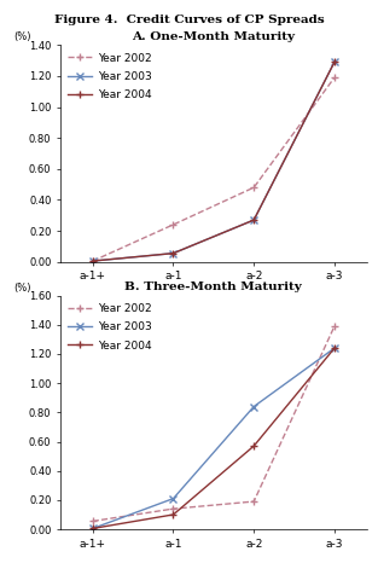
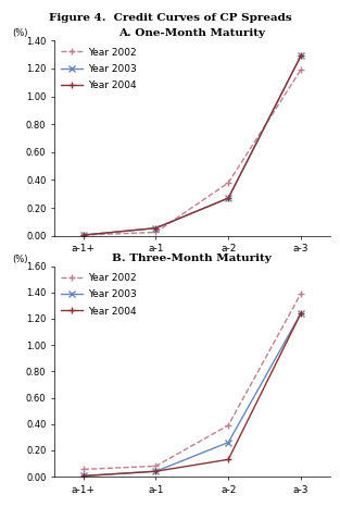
A. One-Month Maturity/Year 2002/a-1: 0.24 -> 0.03
A. One-Month Maturity/Year 2002/a-2: 0.48 -> 0.38
B. Three-Month Maturity/Year 2002/a-1: 0.14 -> 0.08
B. Three-Month Maturity/Year 2003/a-1: 0.21 -> 0.04
B. Three-Month Maturity/Year 2004/a-1: 0.10 -> 0.04
B. Three-Month Maturity/Year 2002/a-2: 0.19 -> 0.39
B. Three-Month Maturity/Year 2003/a-2: 0.84 -> 0.26
B. Three-Month Maturity/Year 2004/a-2: 0.57 -> 0.13
